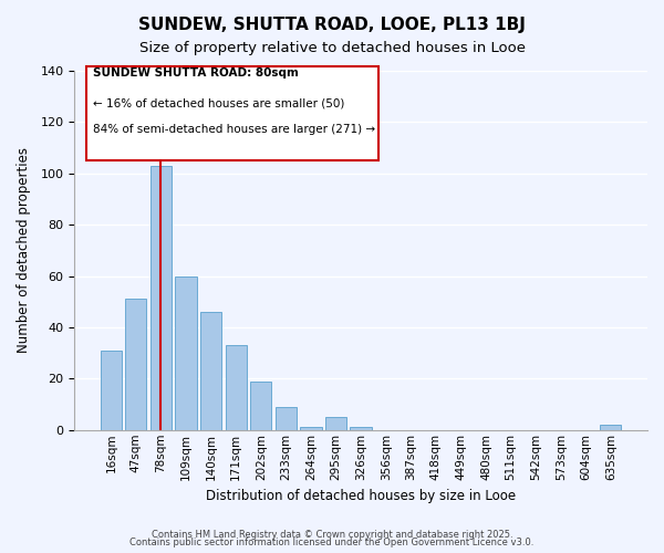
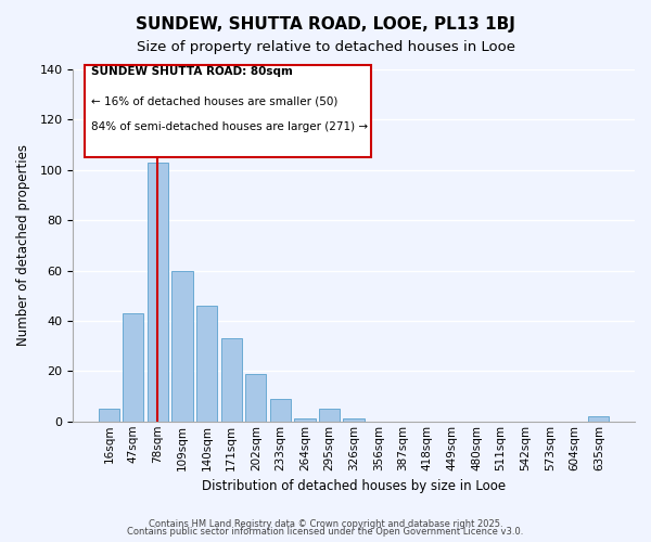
16sqm: 31 -> 5
47sqm: 51 -> 43
